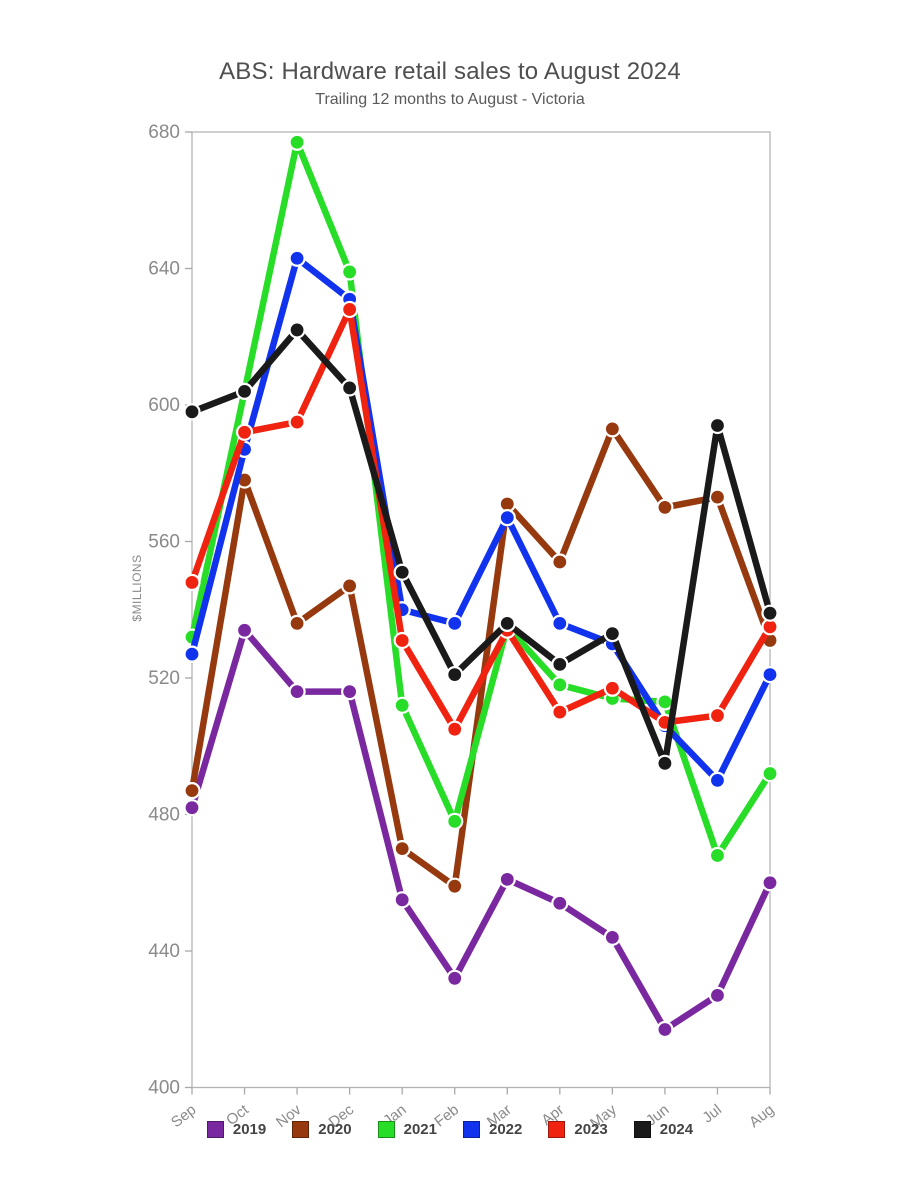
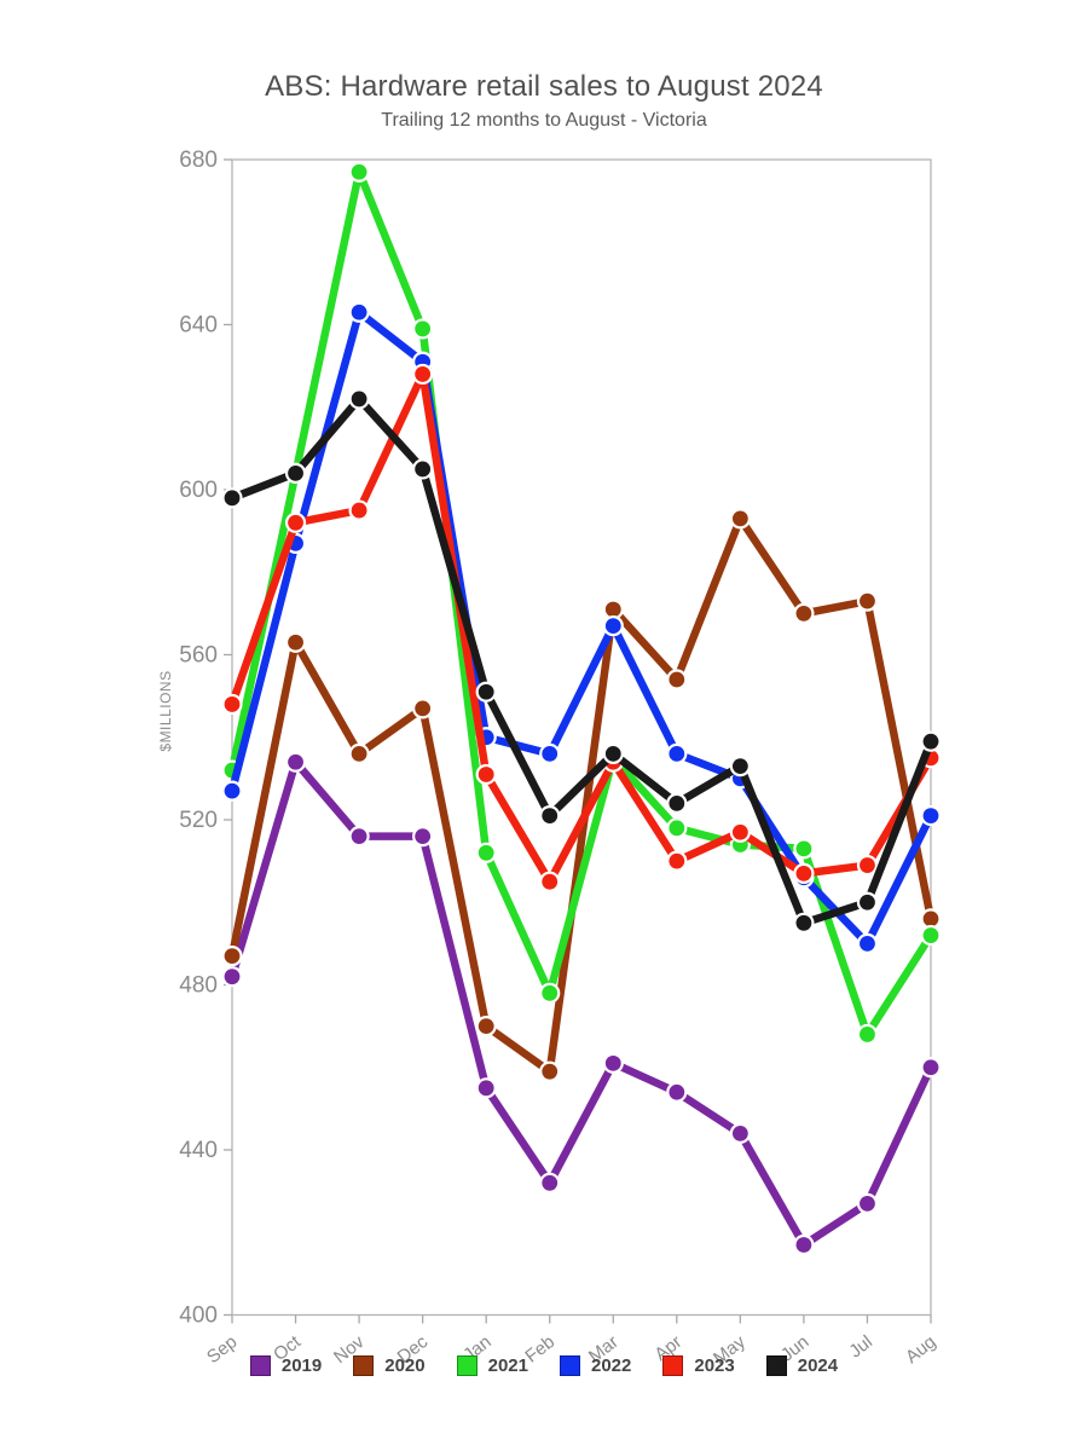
2020/Oct: 578 -> 563
2024/Jul: 594 -> 500
2020/Aug: 531 -> 496
